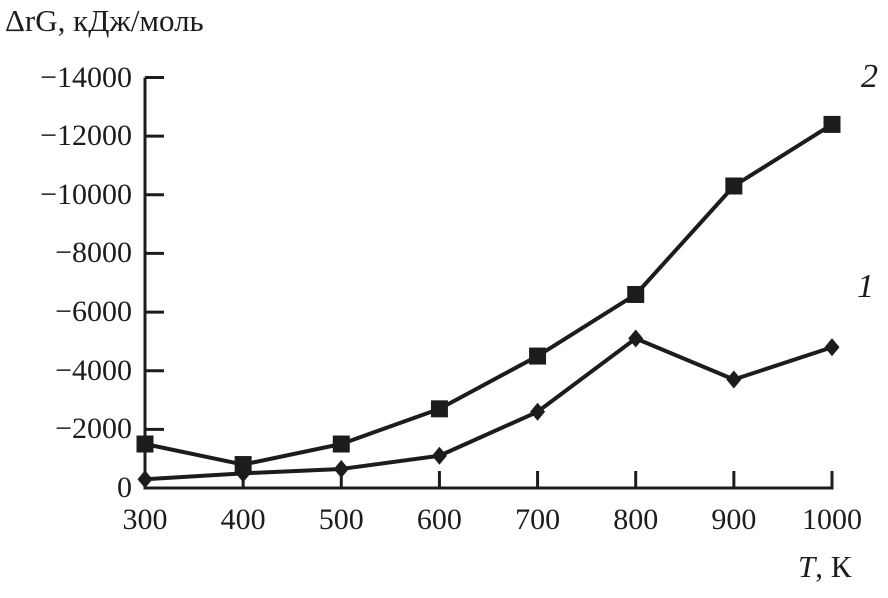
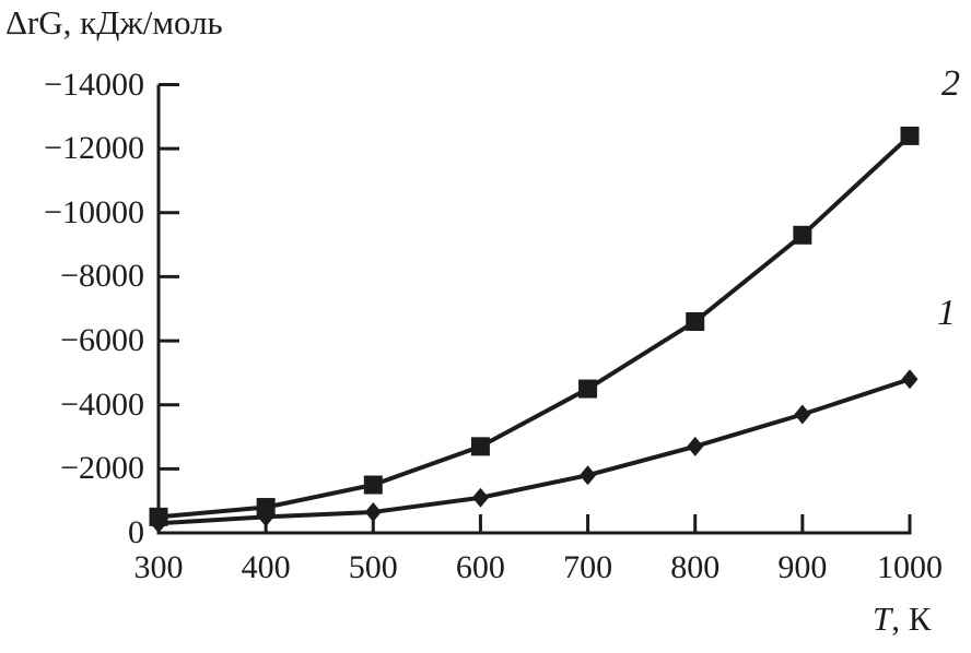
2/300: -1500 -> -500
1/700: -2600 -> -1800
1/800: -5100 -> -2700
2/900: -10300 -> -9300
